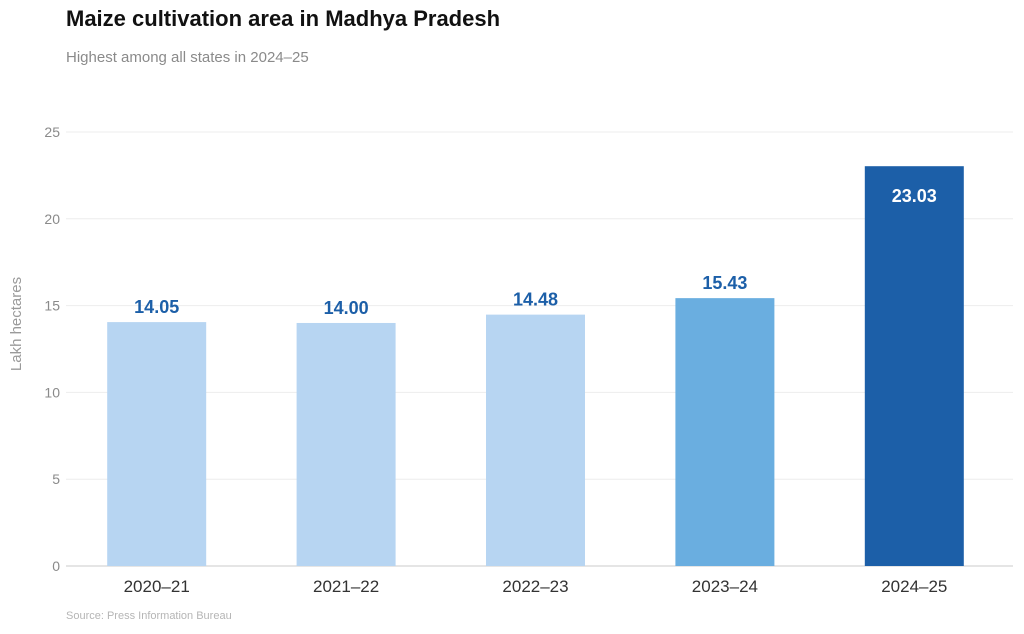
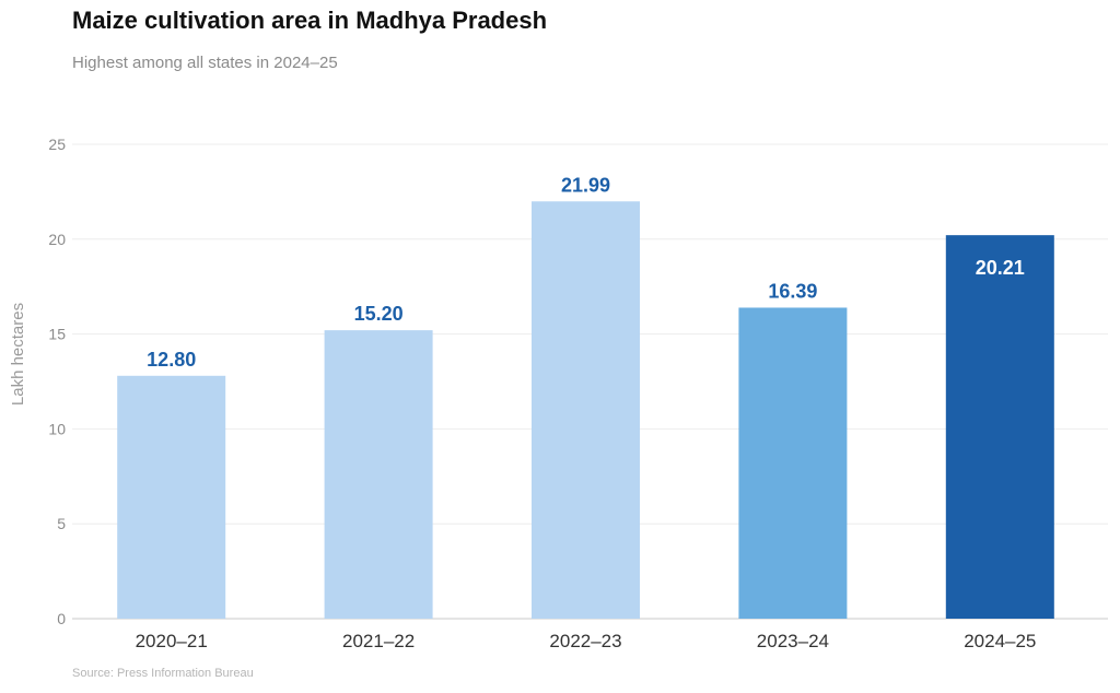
2020–21: 14.05 -> 12.80
2021–22: 14.00 -> 15.20
2022–23: 14.48 -> 21.99
2023–24: 15.43 -> 16.39
2024–25: 23.03 -> 20.21
